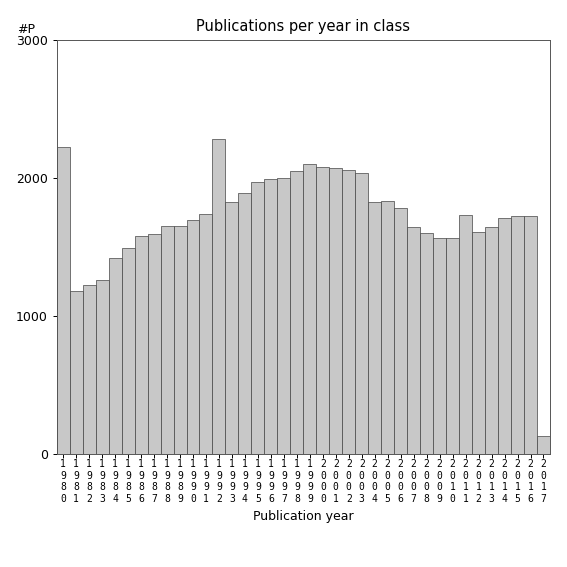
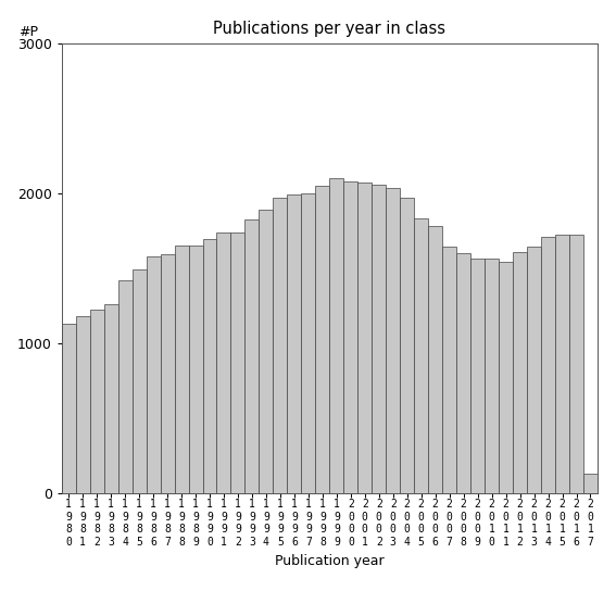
1 9 8 0: 2220 -> 1130
1 9 9 2: 2280 -> 1740
2 0 0 4: 1820 -> 1970
2 0 1 1: 1730 -> 1540
